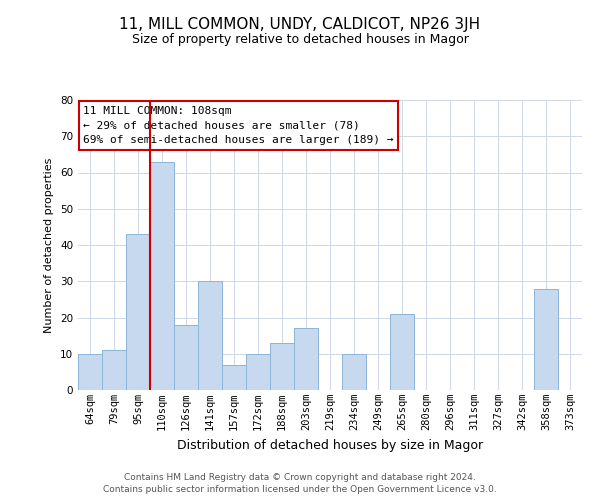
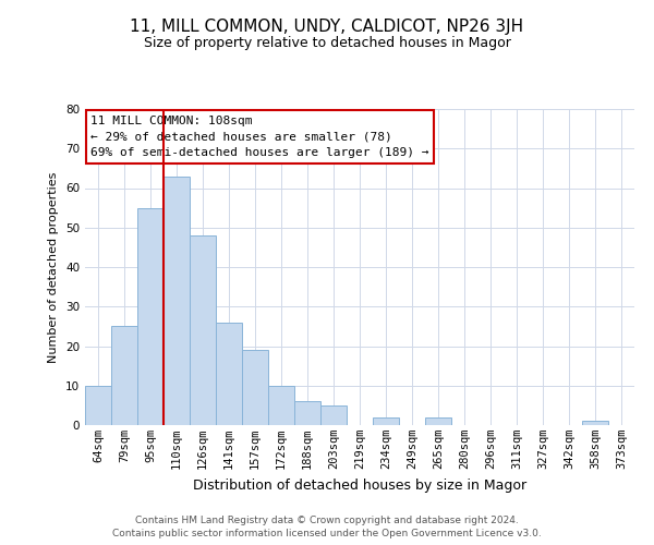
79sqm: 11 -> 25
95sqm: 43 -> 55
126sqm: 18 -> 48
141sqm: 30 -> 26
157sqm: 7 -> 19
188sqm: 13 -> 6
203sqm: 17 -> 5
234sqm: 10 -> 2
265sqm: 21 -> 2
358sqm: 28 -> 1
